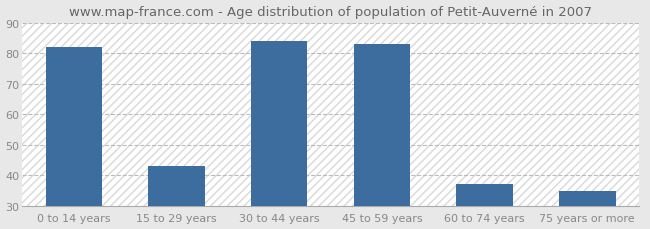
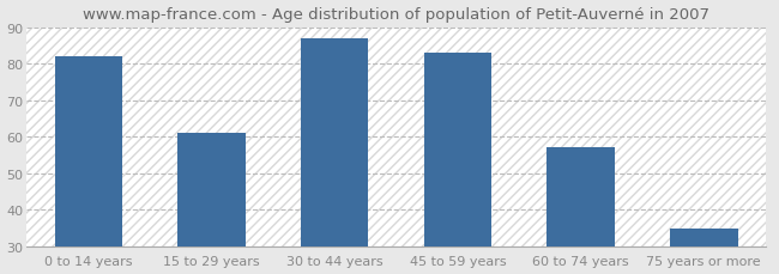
15 to 29 years: 43 -> 61
30 to 44 years: 84 -> 87
60 to 74 years: 37 -> 57
